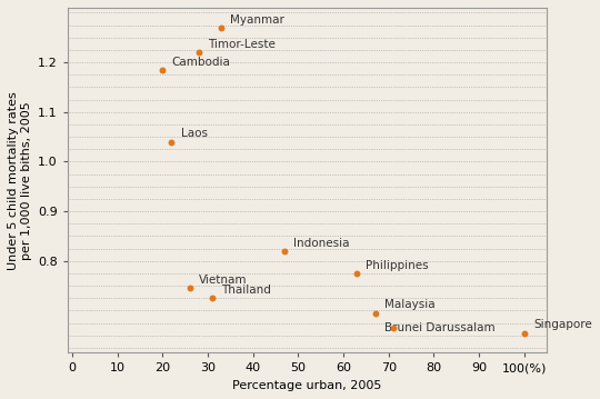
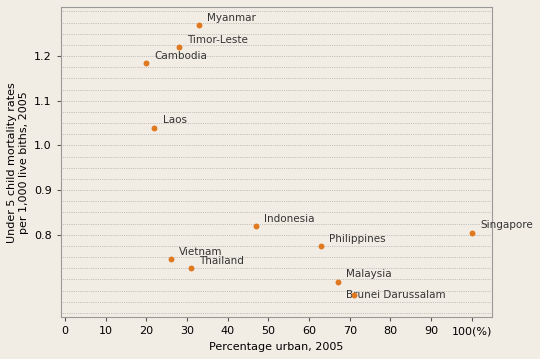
100(%): 0.655 -> 0.805
